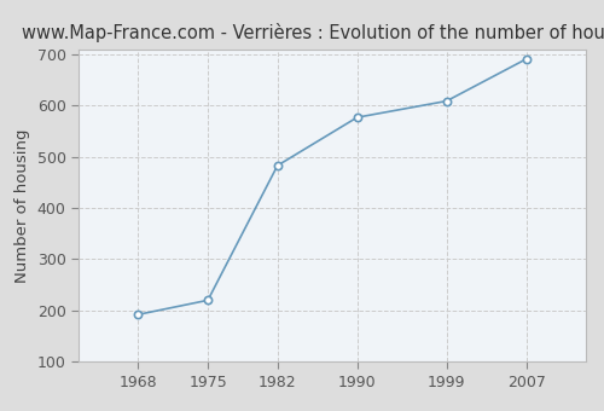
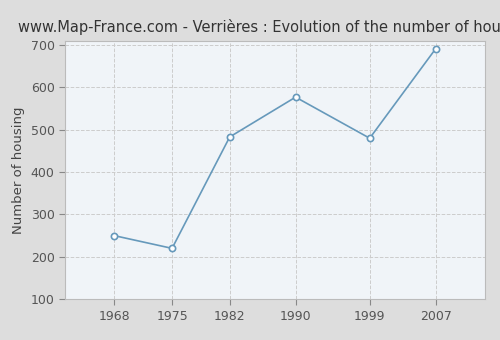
1968: 192 -> 250
1999: 609 -> 480
